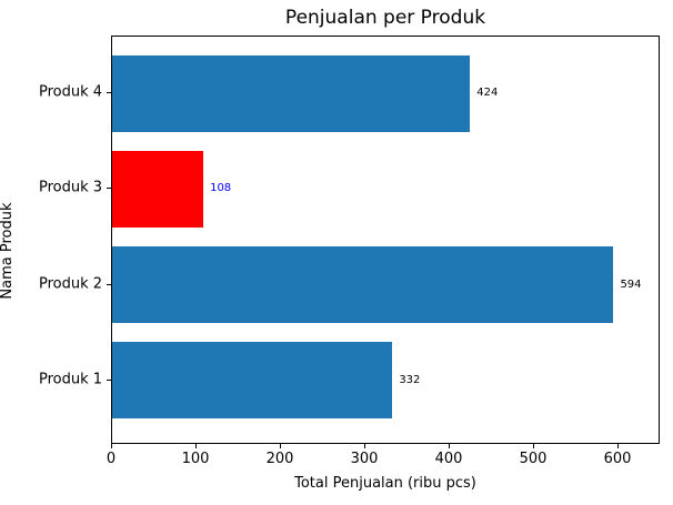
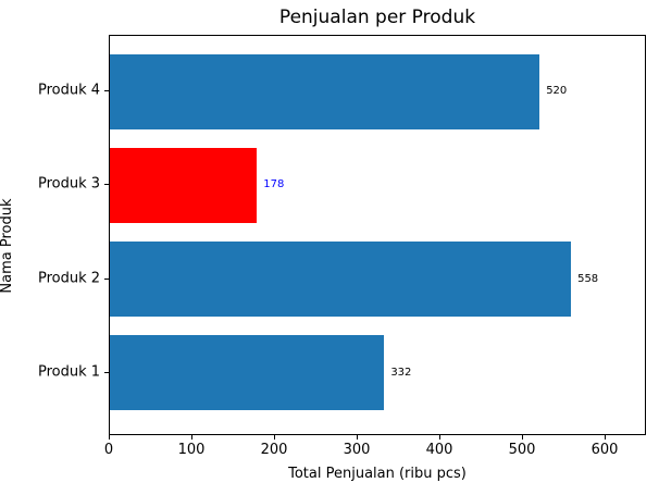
Produk 2: 594 -> 558
Produk 3: 108 -> 178
Produk 4: 424 -> 520
